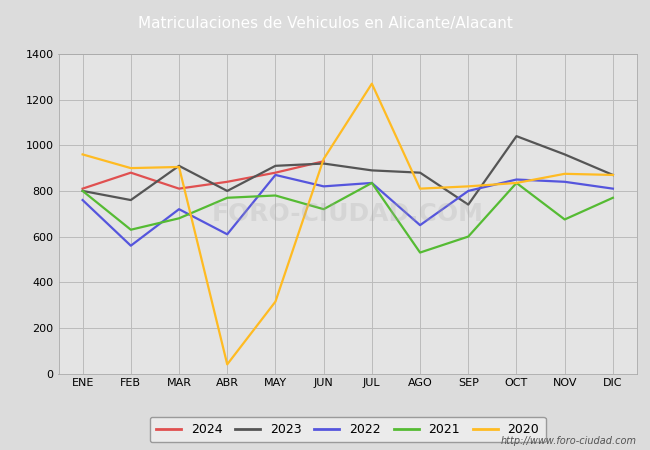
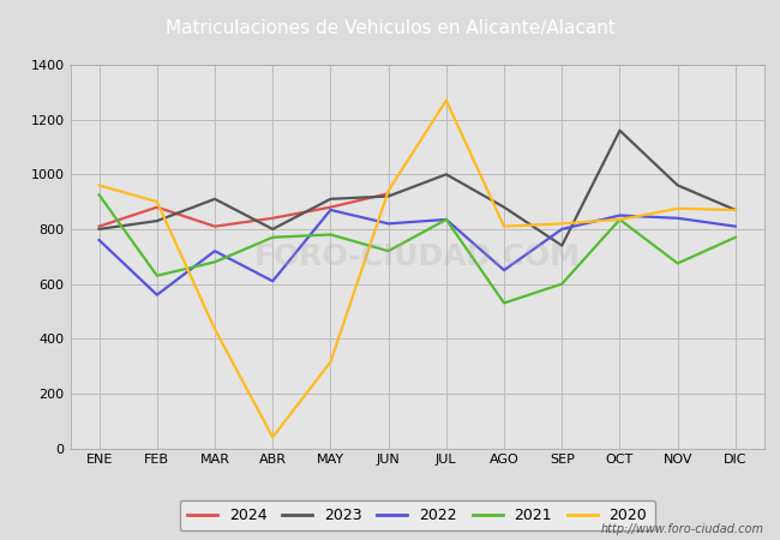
2021/ENE: 800 -> 925
2023/FEB: 760 -> 830
2020/MAR: 905 -> 435
2023/JUL: 890 -> 1000
2023/OCT: 1040 -> 1160
